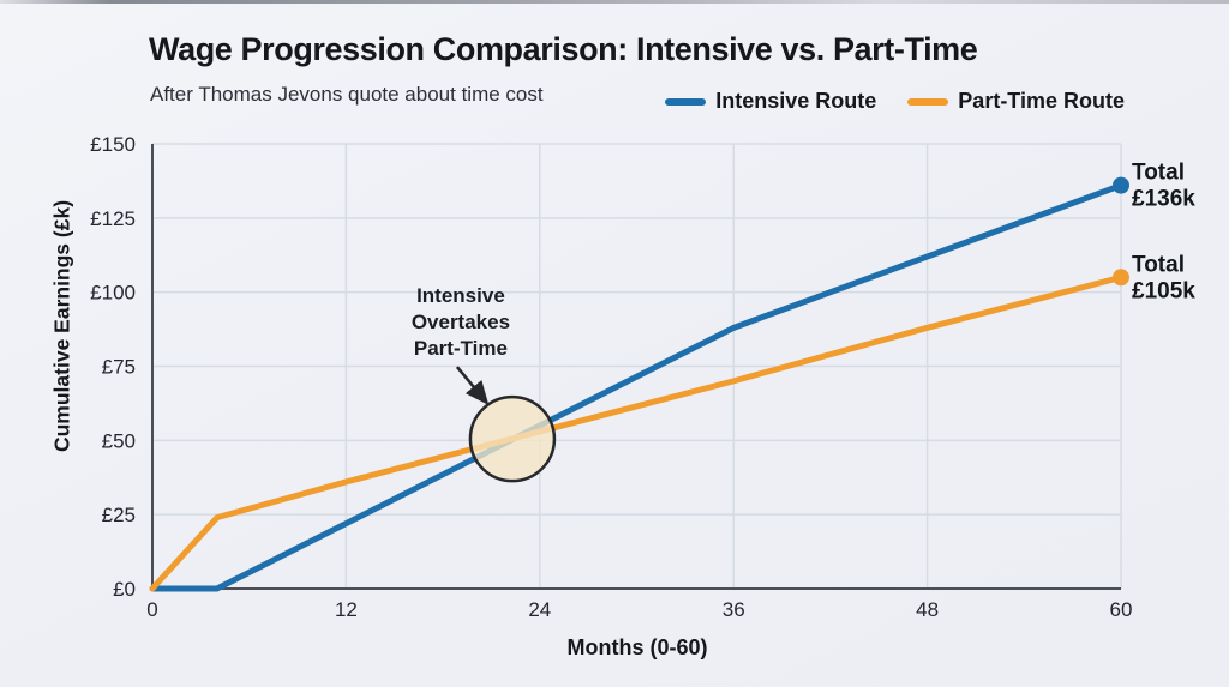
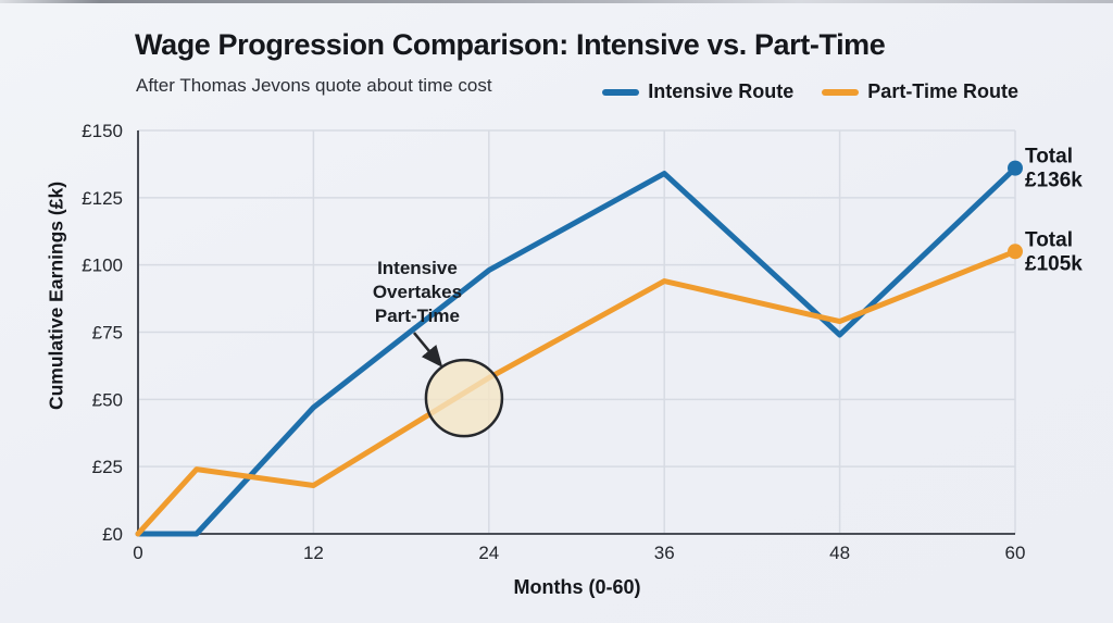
Intensive Route/12: £22 -> £47
Part-Time Route/12: £36 -> £18
Intensive Route/24: £55 -> £98
Part-Time Route/24: £53 -> £58
Intensive Route/36: £88 -> £134
Part-Time Route/36: £70 -> £94
Intensive Route/48: £112 -> £74
Part-Time Route/48: £88 -> £79
